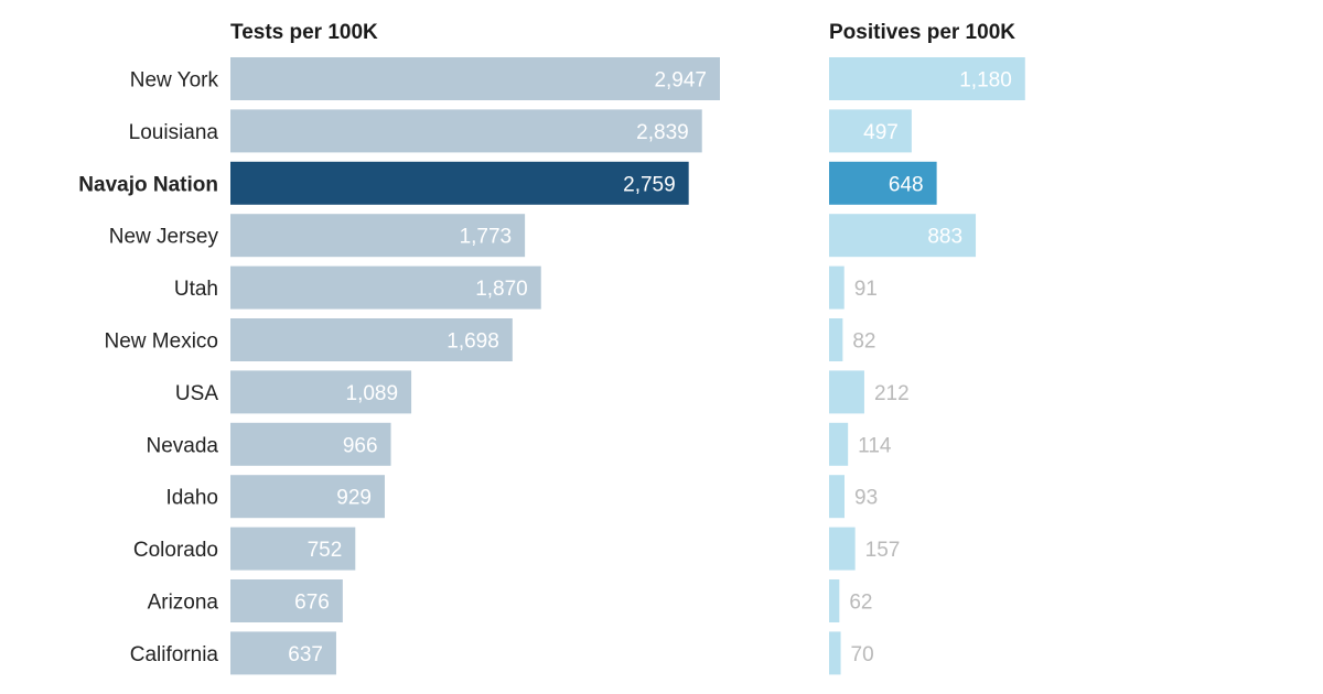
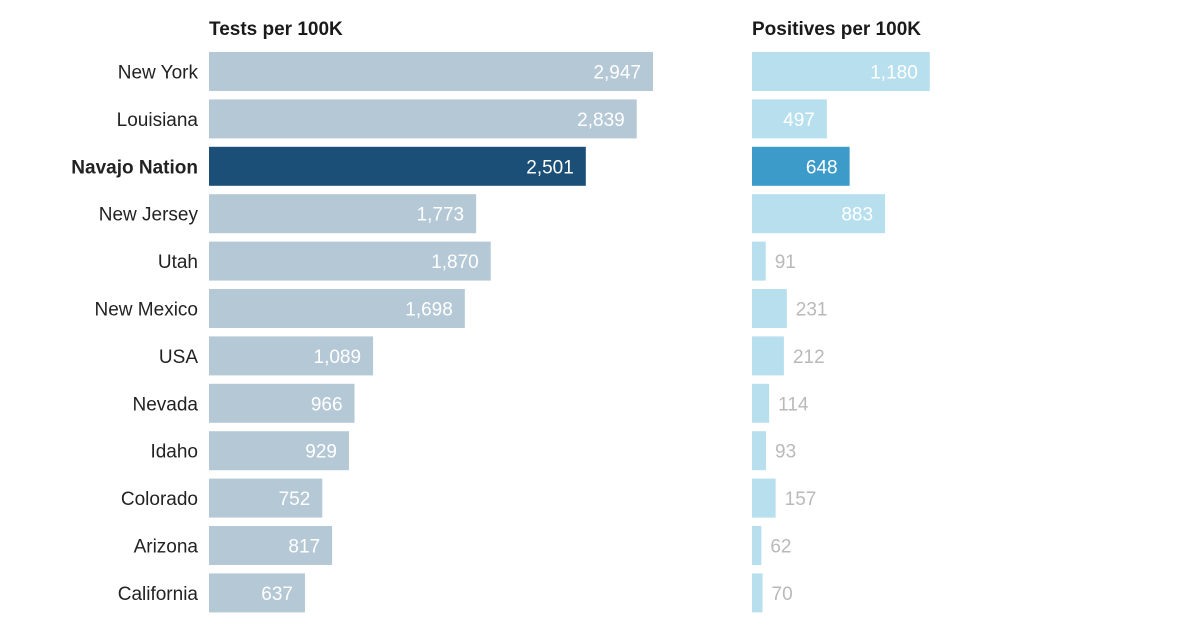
Tests per 100K/Navajo Nation: 2,759 -> 2,501
Positives per 100K/New Mexico: 82 -> 231
Tests per 100K/Arizona: 676 -> 817
